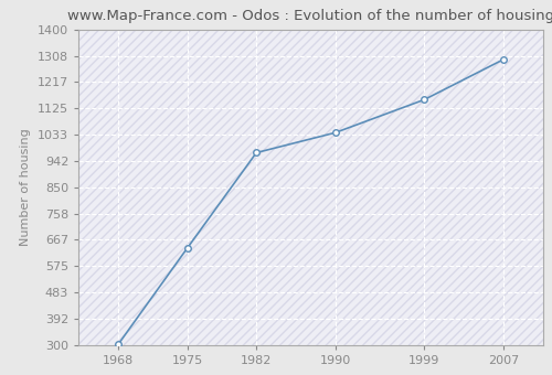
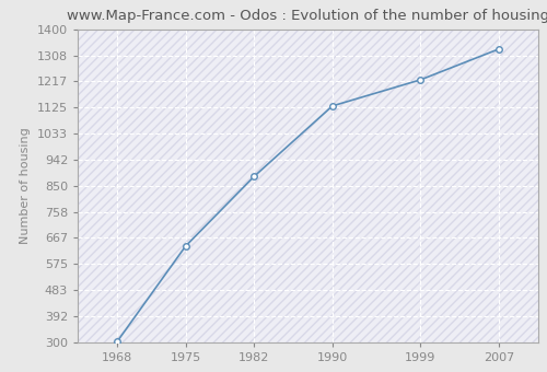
1982: 970 -> 882
1990: 1040 -> 1130
1999: 1155 -> 1222
2007: 1295 -> 1330
